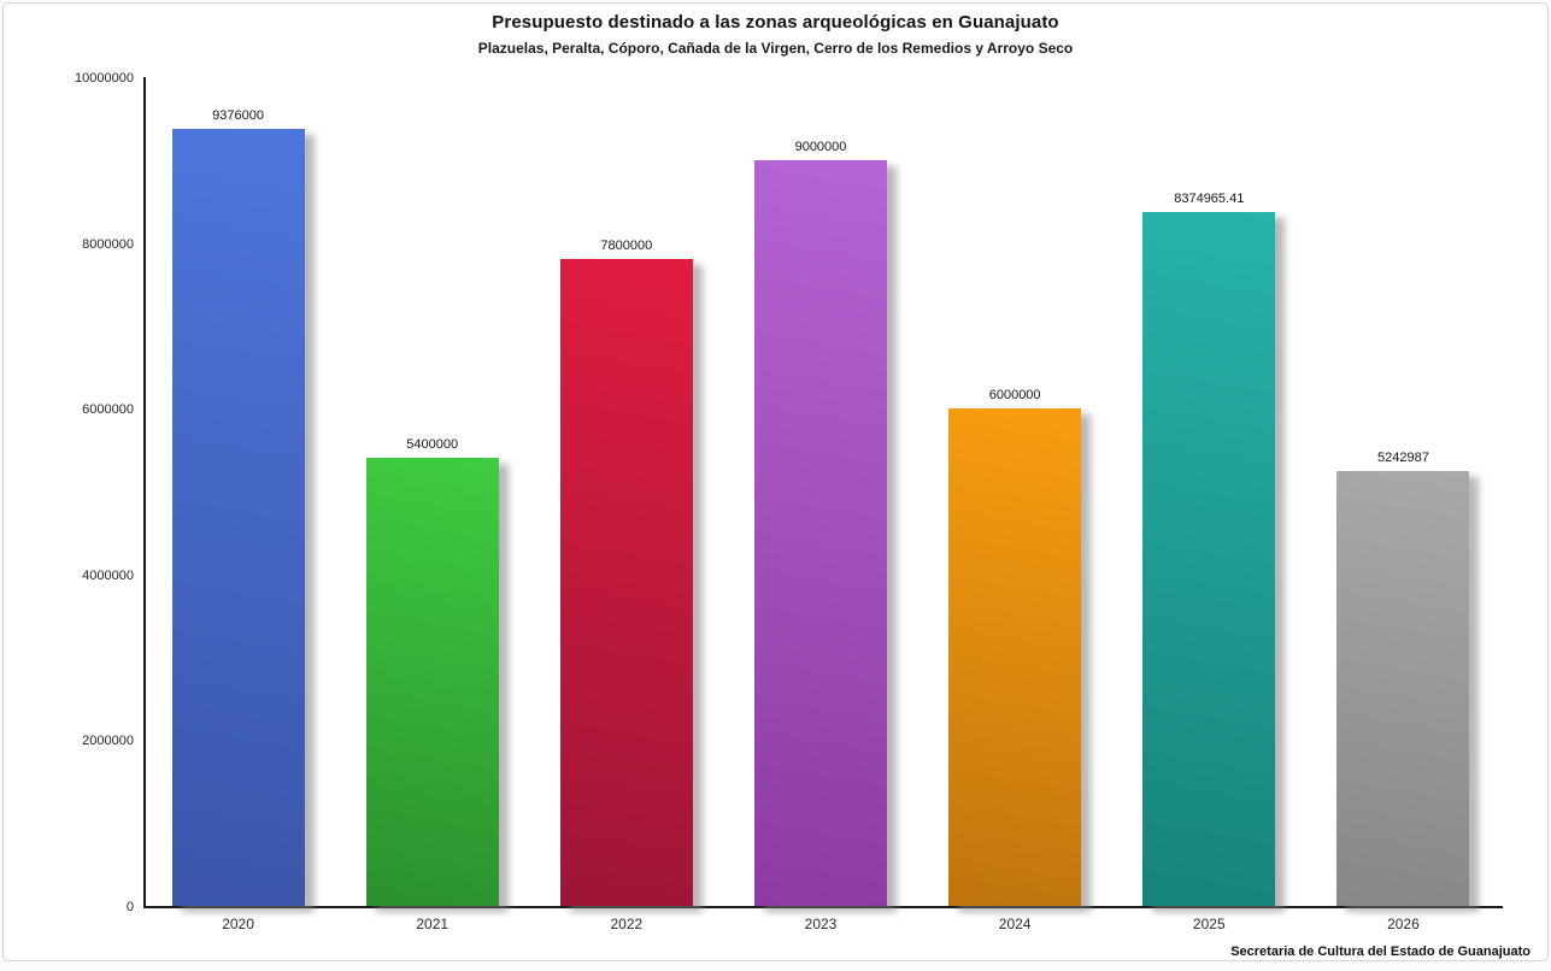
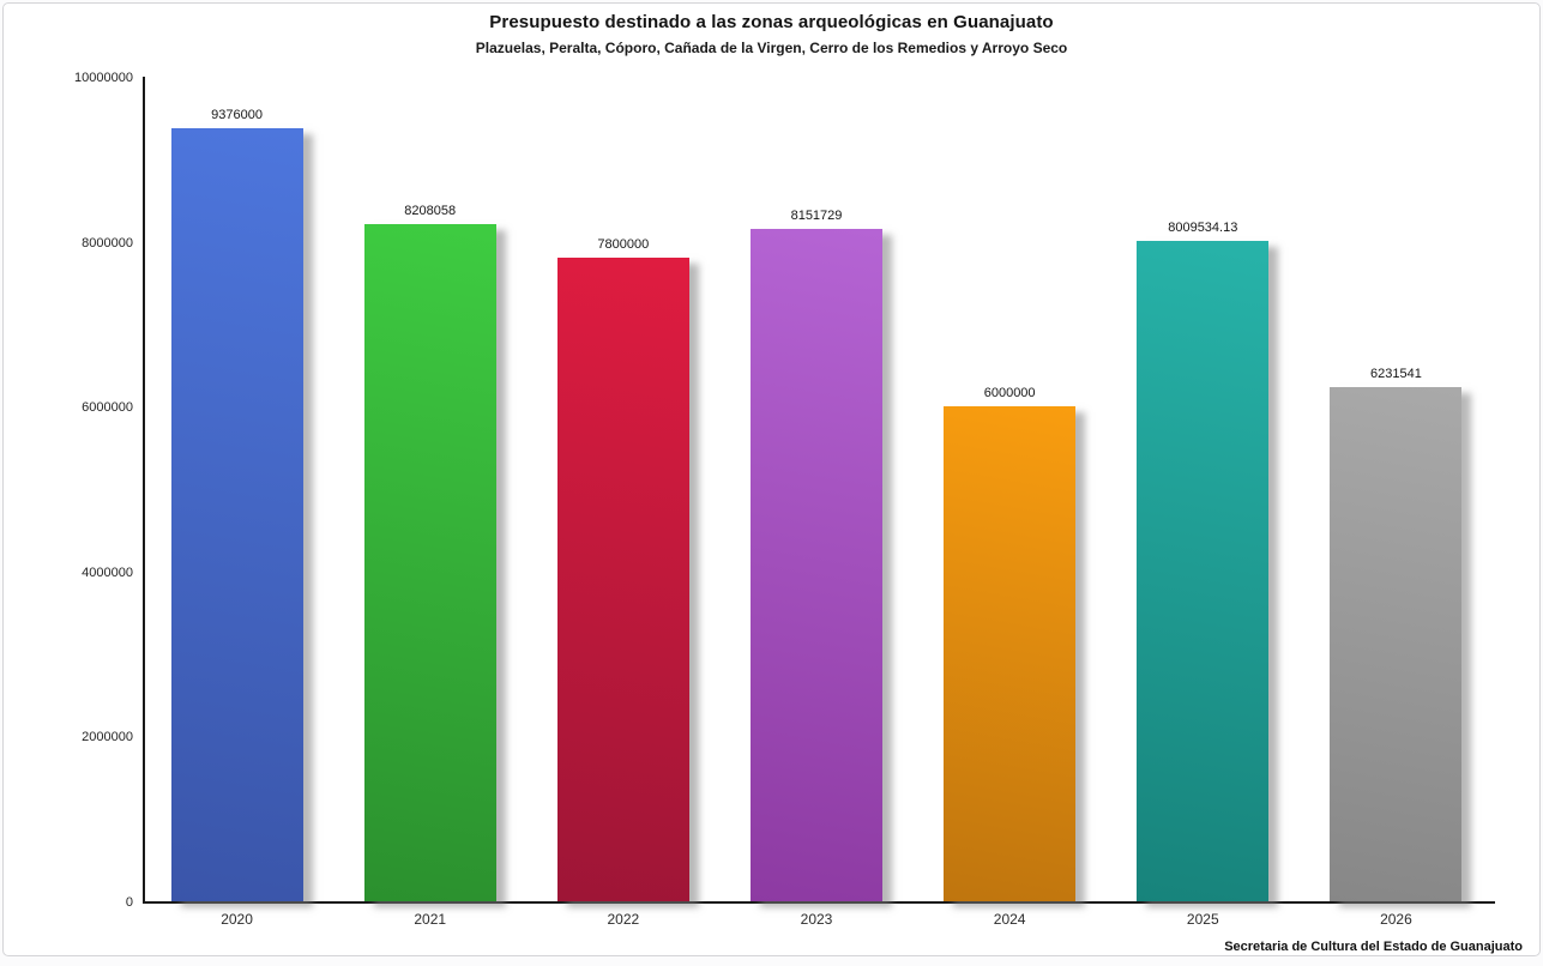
2021: 5400000 -> 8208058
2023: 9000000 -> 8151729
2025: 8374965.41 -> 8009534.13
2026: 5242987 -> 6231541
